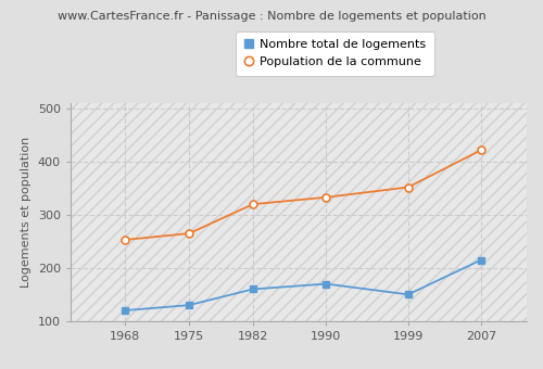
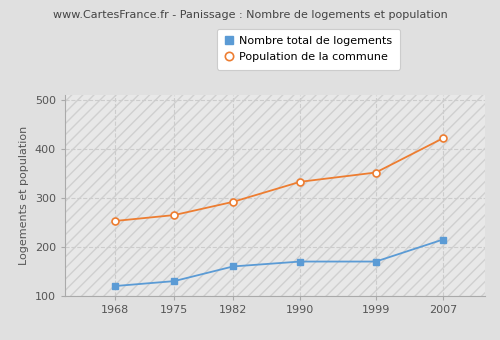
Population de la commune/1982: 320 -> 292
Nombre total de logements/1999: 150 -> 170
